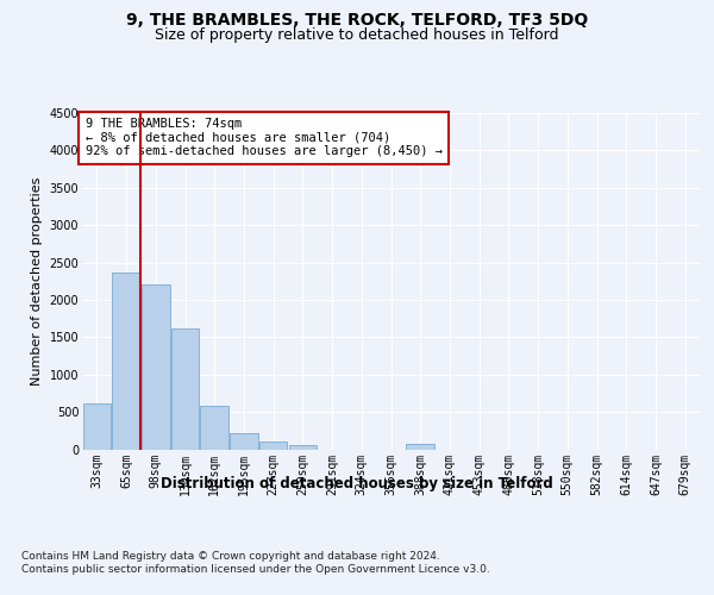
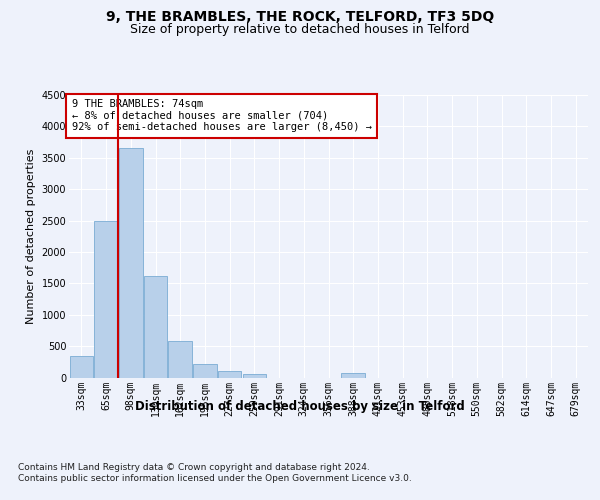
33sqm: 620 -> 350
65sqm: 2360 -> 2500
98sqm: 2200 -> 3650
